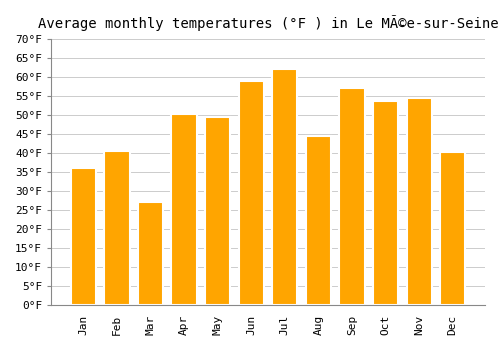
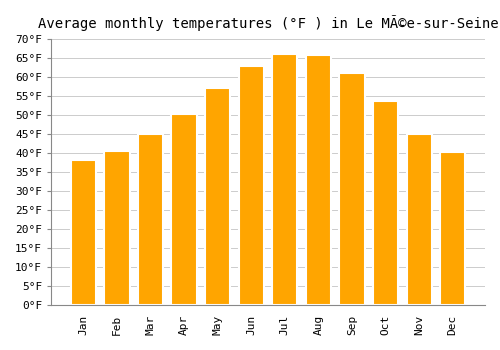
Jan: 36.0°F -> 38.3°F
Mar: 27.0°F -> 45.0°F
May: 49.5°F -> 57.0°F
Jun: 59.0°F -> 63.0°F
Jul: 62.0°F -> 66.2°F
Aug: 44.5°F -> 65.8°F
Sep: 57.0°F -> 61.0°F
Nov: 54.5°F -> 45.0°F
